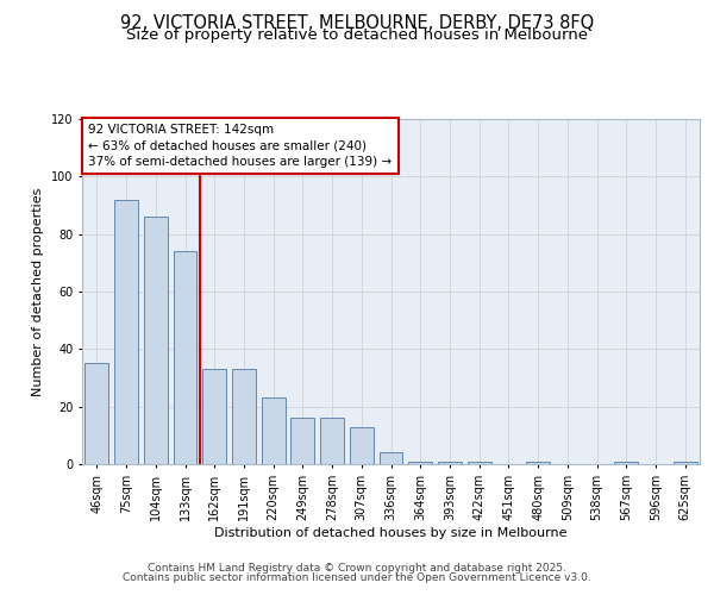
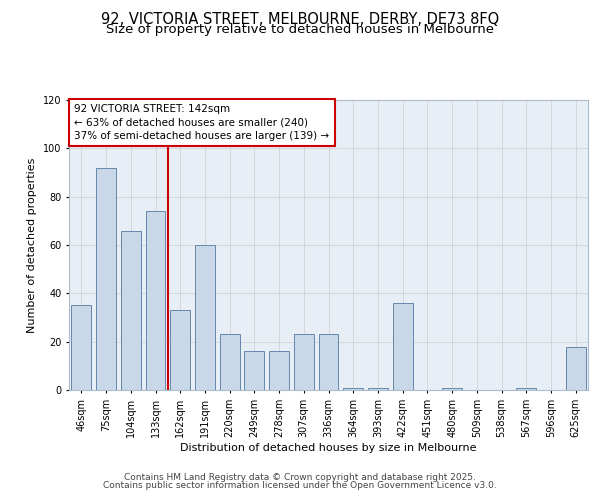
104sqm: 86 -> 66
191sqm: 33 -> 60
307sqm: 13 -> 23
336sqm: 4 -> 23
422sqm: 1 -> 36
625sqm: 1 -> 18
